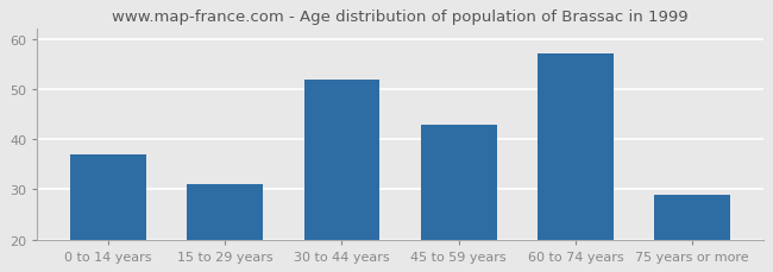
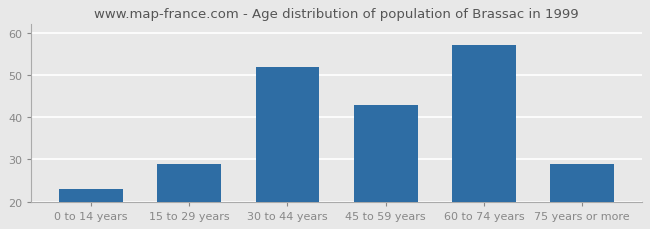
0 to 14 years: 37 -> 23
15 to 29 years: 31 -> 29
